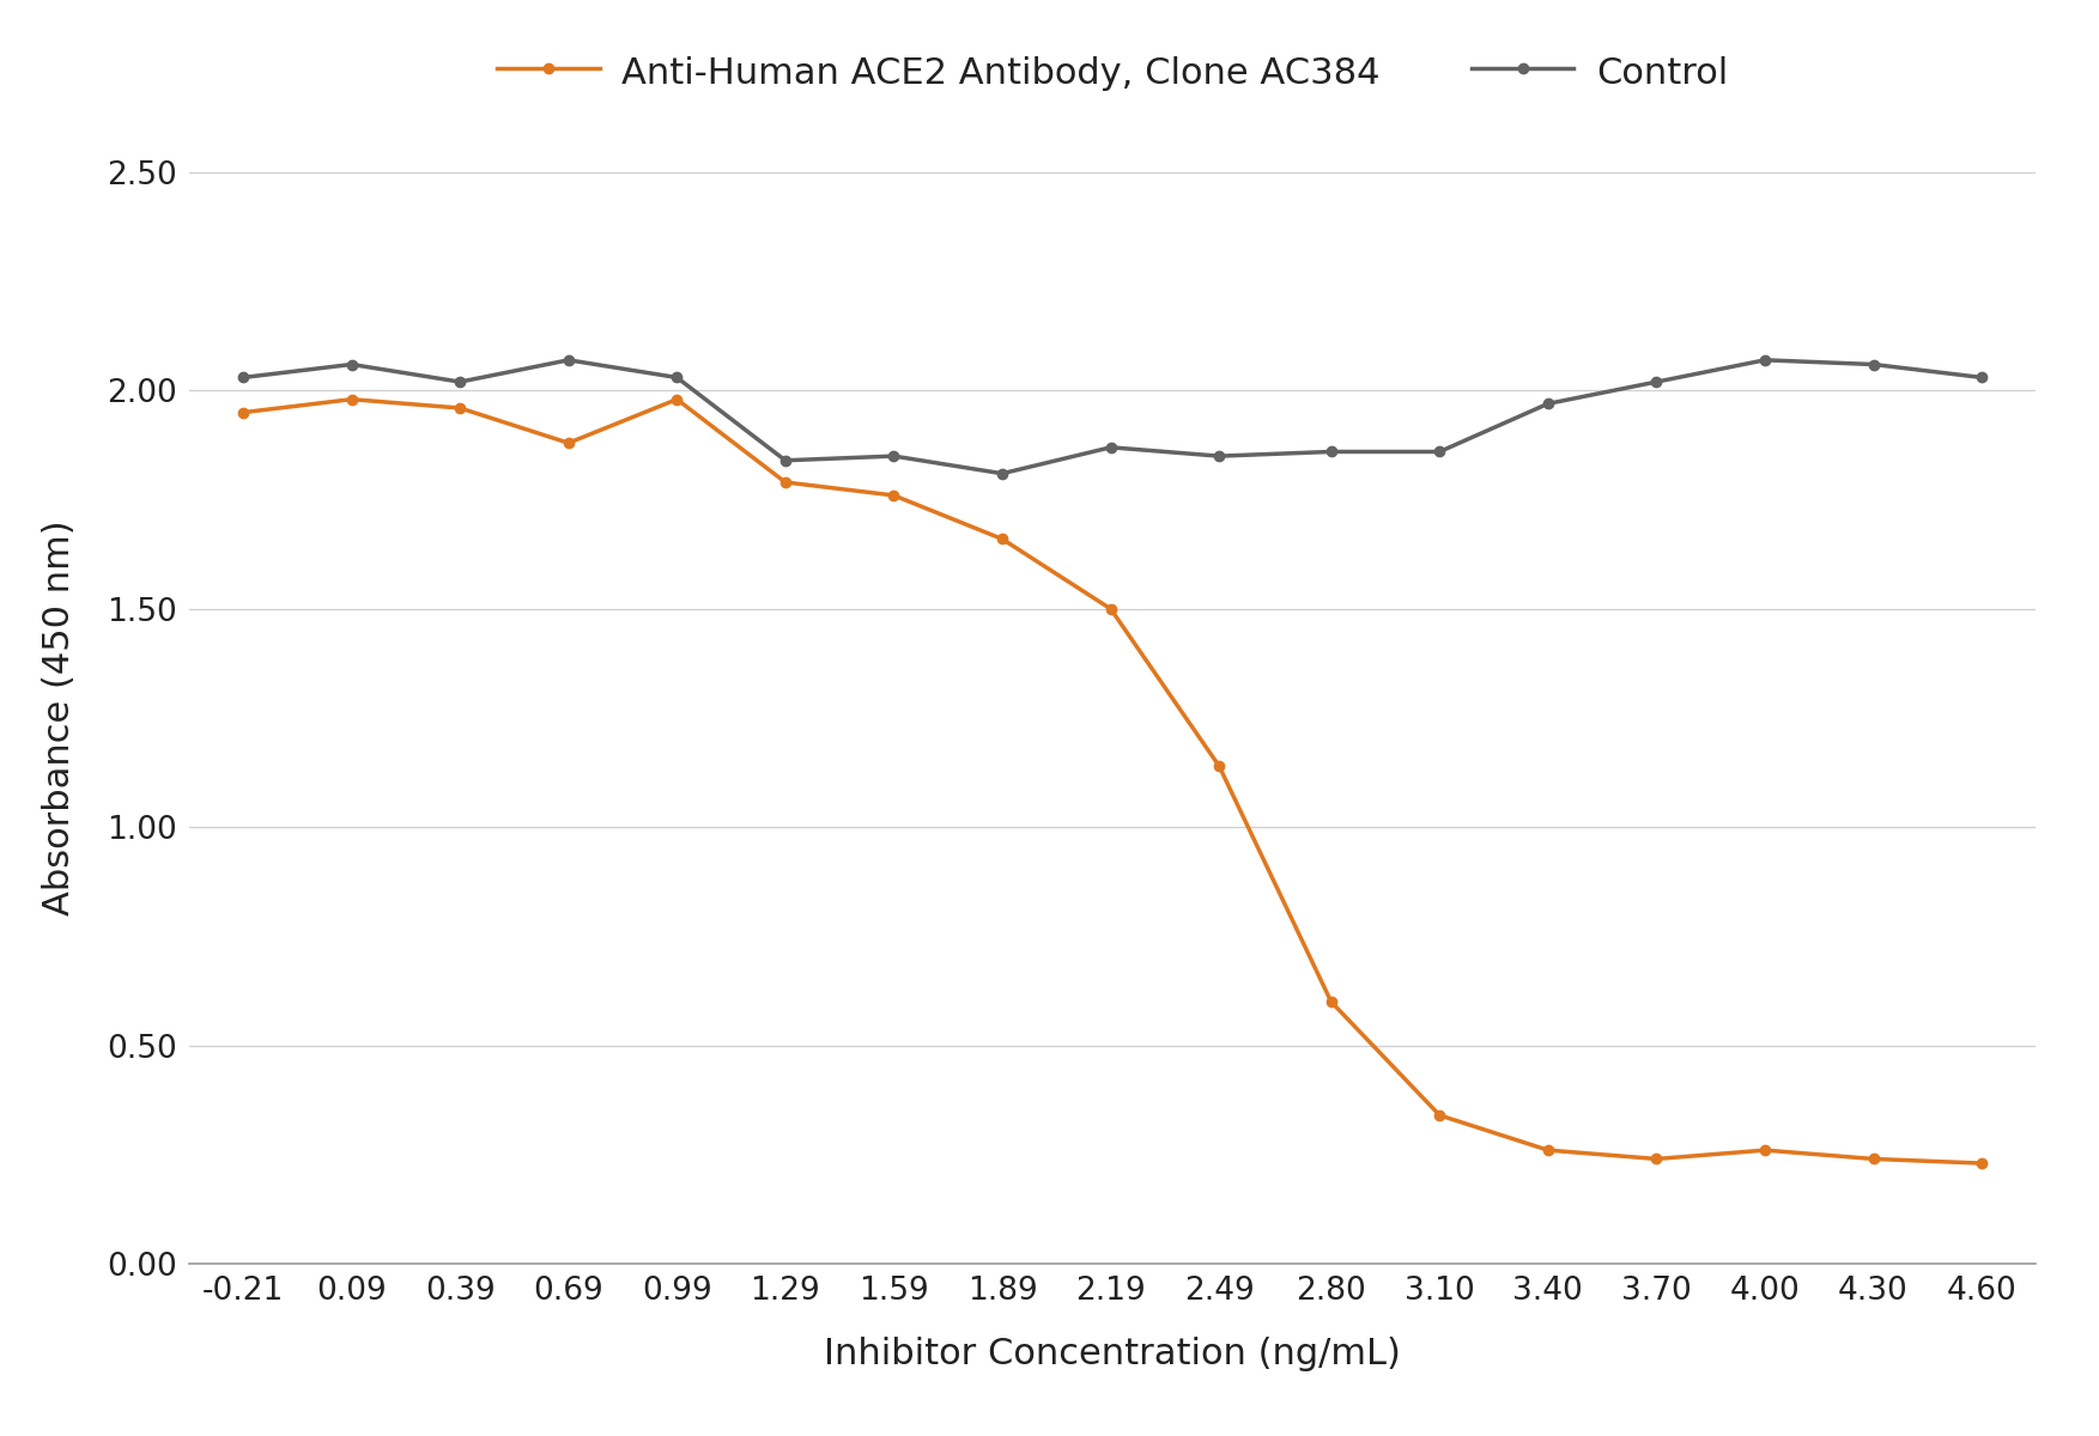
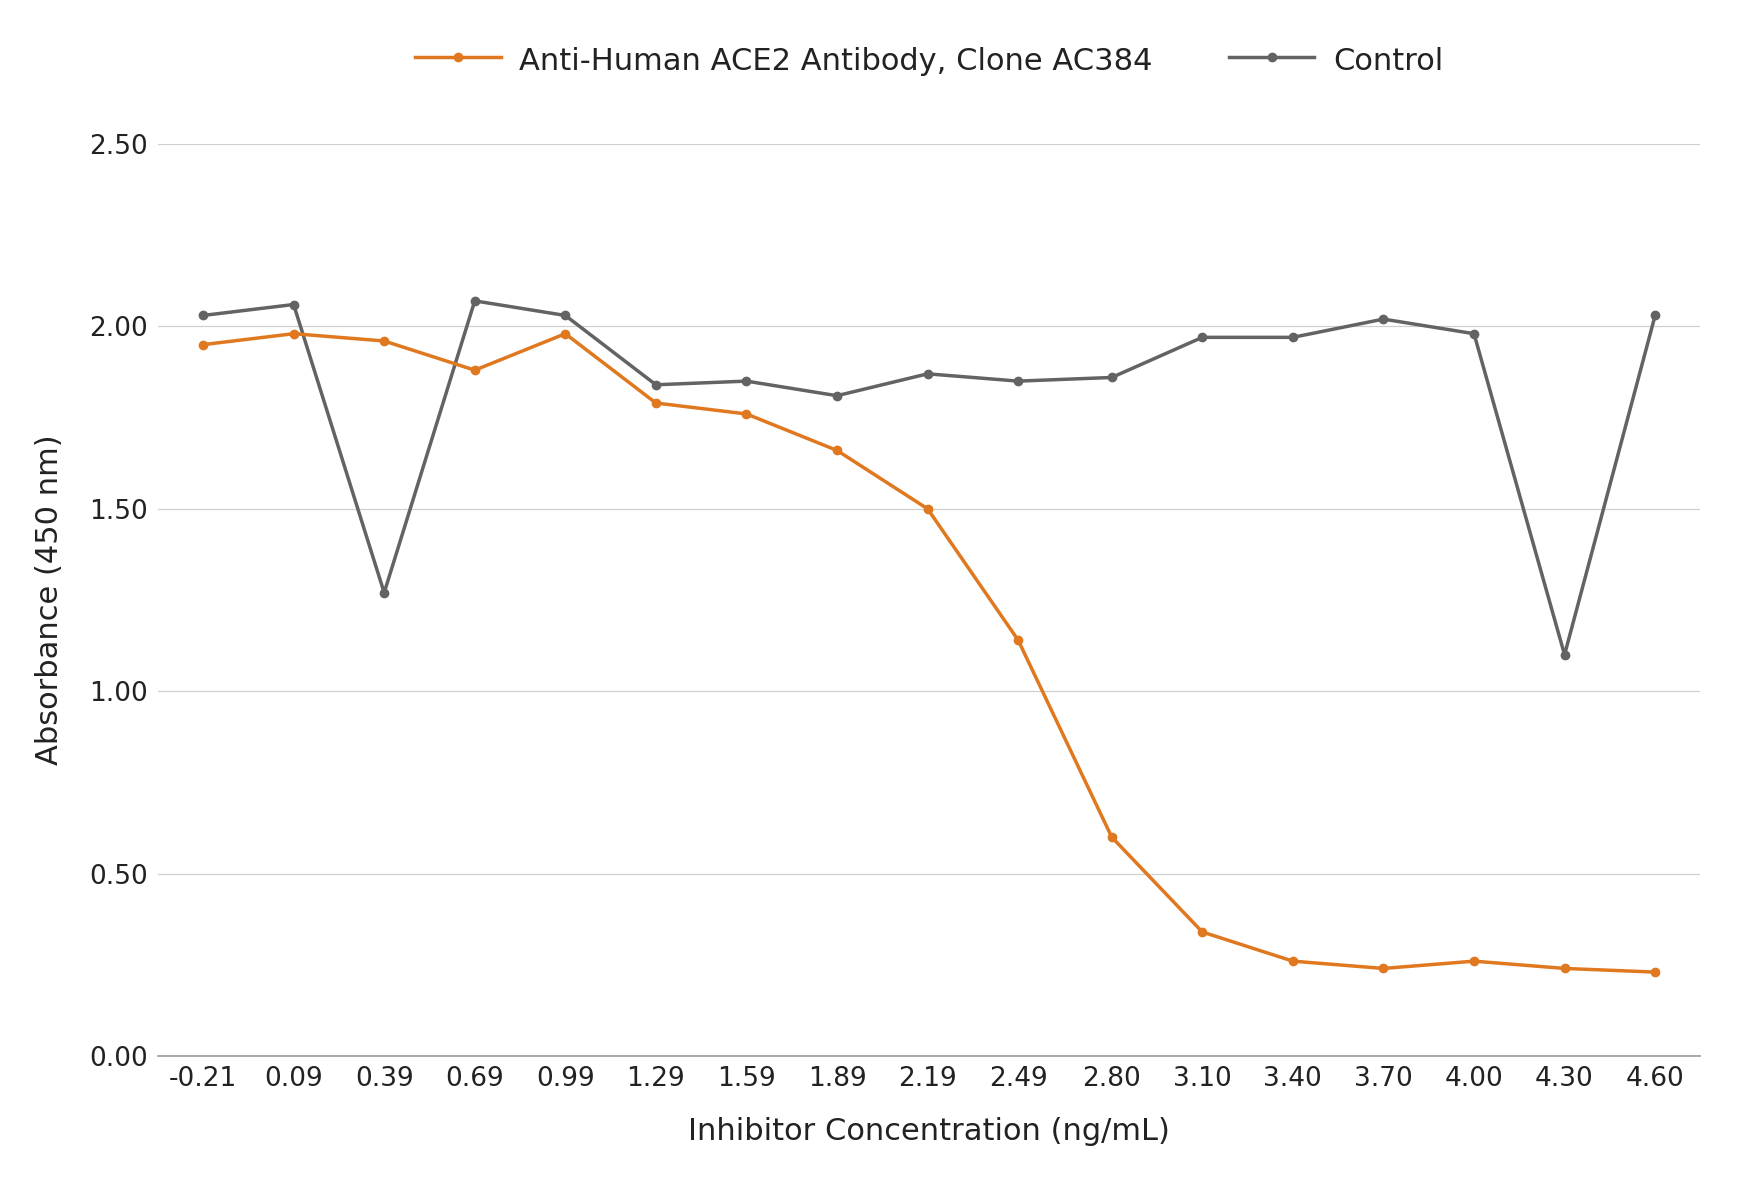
Control/0.39: 2.02 -> 1.27
Control/3.10: 1.86 -> 1.97
Control/4.00: 2.07 -> 1.98
Control/4.30: 2.06 -> 1.10
